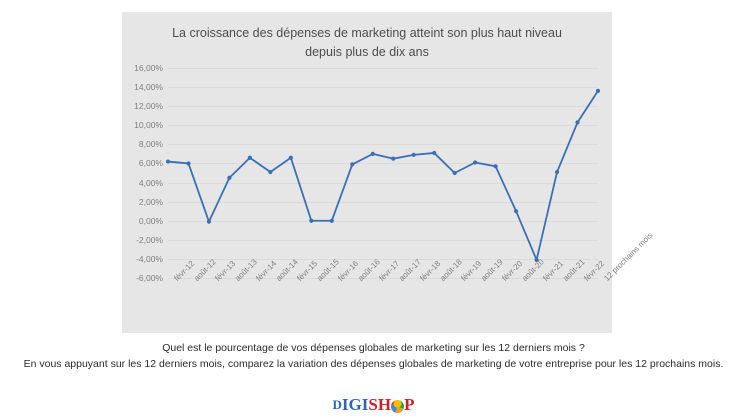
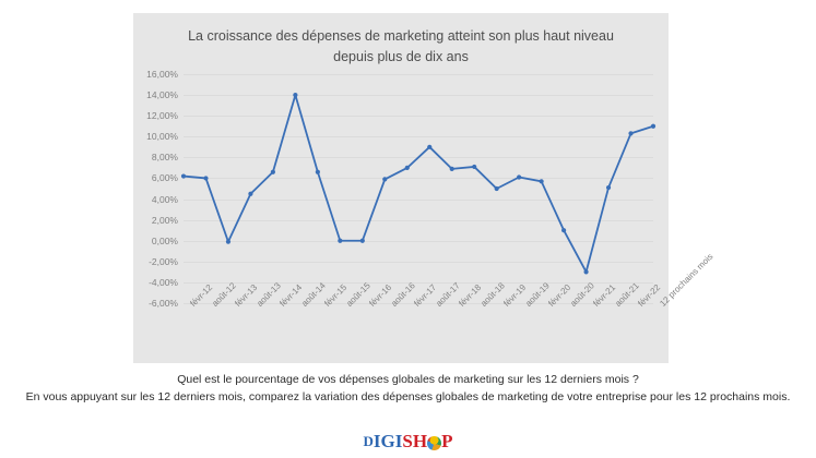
août-14: 5% -> 14%
août-17: 6% -> 9%
févr-21: -4% -> -3%
12 prochains mois: 14% -> 11%
